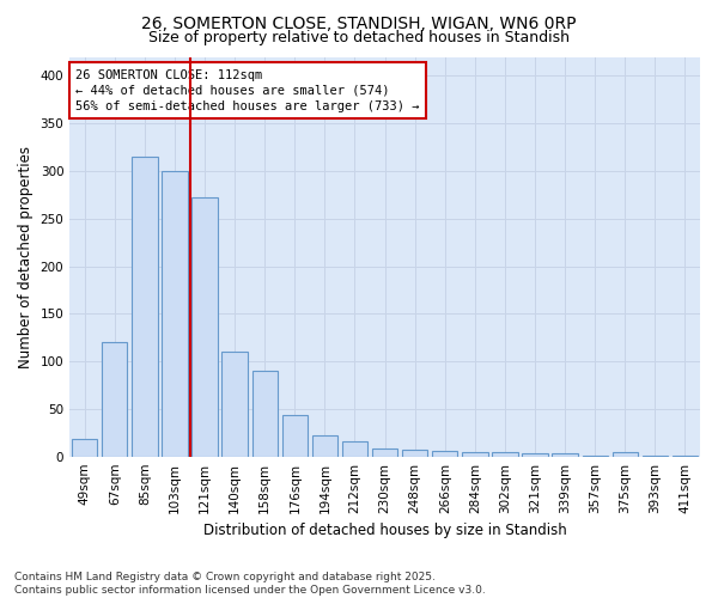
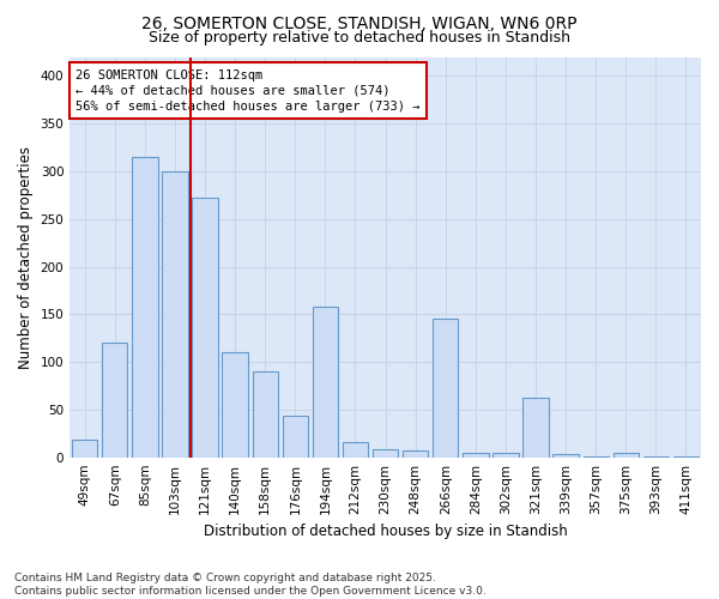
194sqm: 22 -> 158
266sqm: 6 -> 146
321sqm: 3 -> 62
